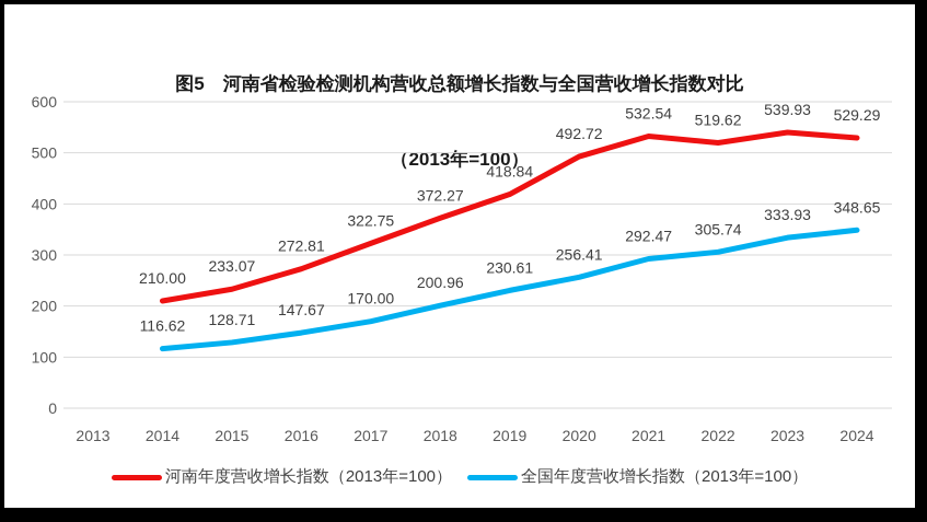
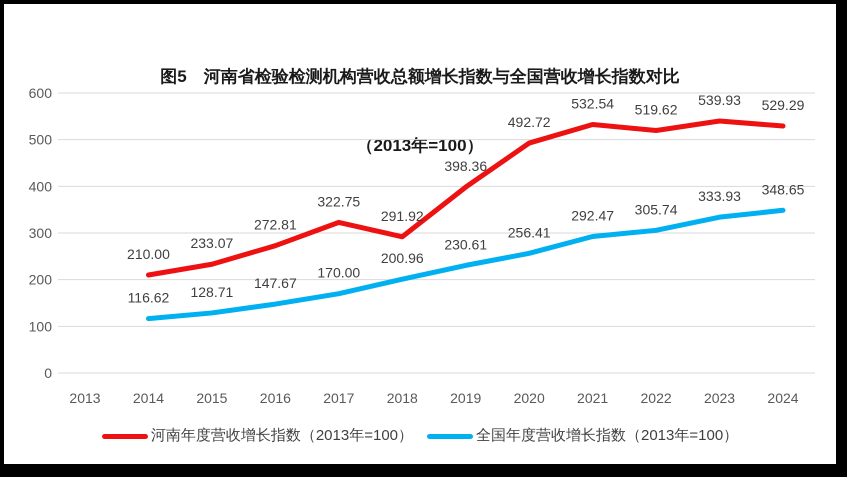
河南年度营收增长指数（2013年=100）/2018: 372.27 -> 291.92
河南年度营收增长指数（2013年=100）/2019: 418.84 -> 398.36
